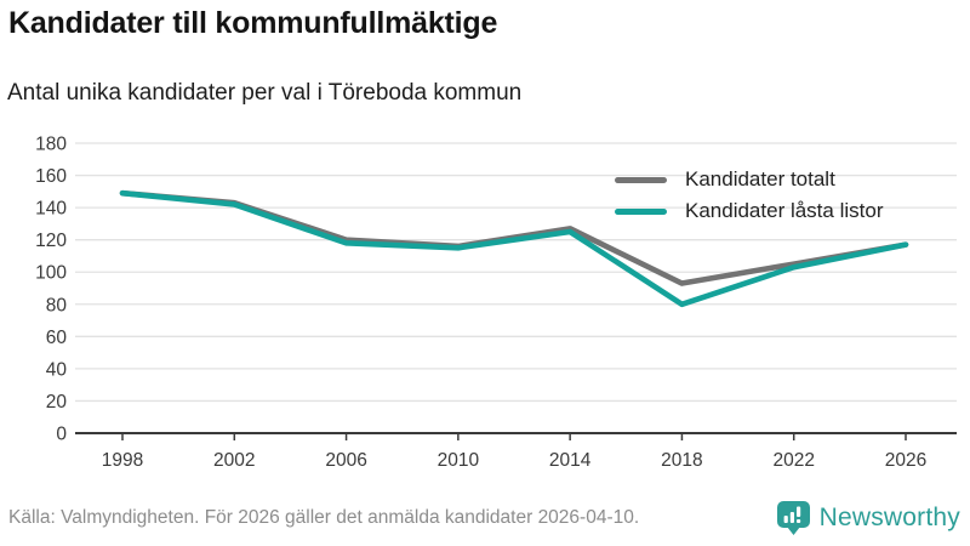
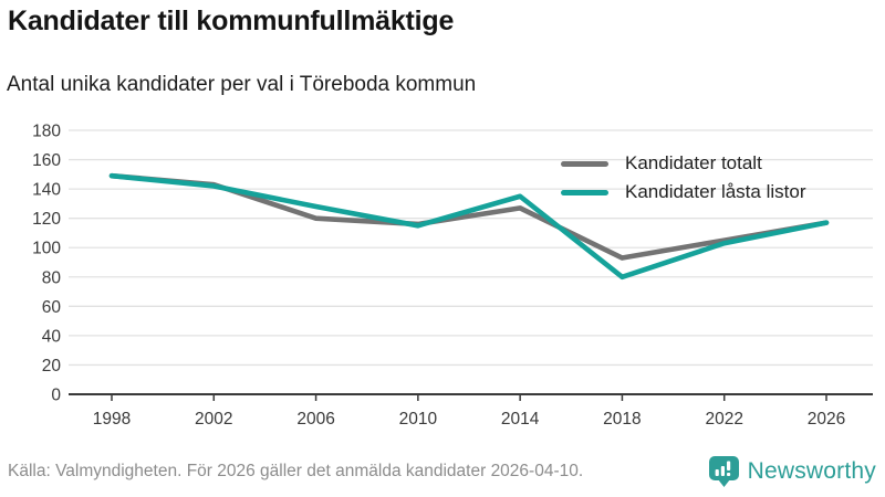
Kandidater låsta listor/2006: 118 -> 128
Kandidater låsta listor/2014: 125 -> 135
